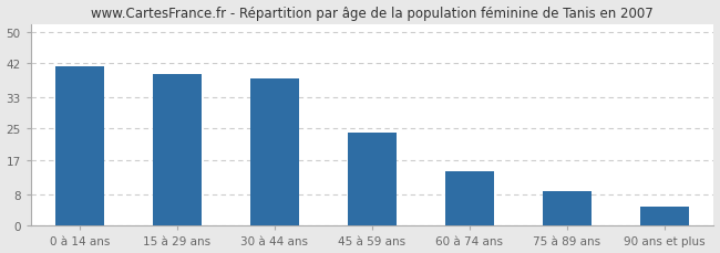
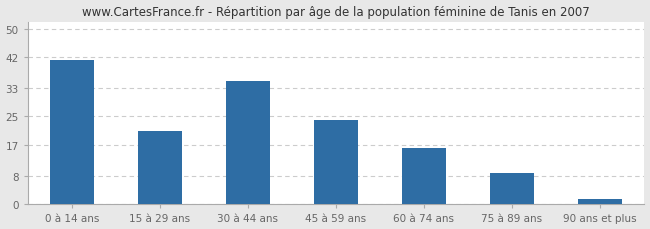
15 à 29 ans: 39.0 -> 21.0
30 à 44 ans: 38.0 -> 35.0
60 à 74 ans: 14.0 -> 16.0
90 ans et plus: 5.0 -> 1.5
